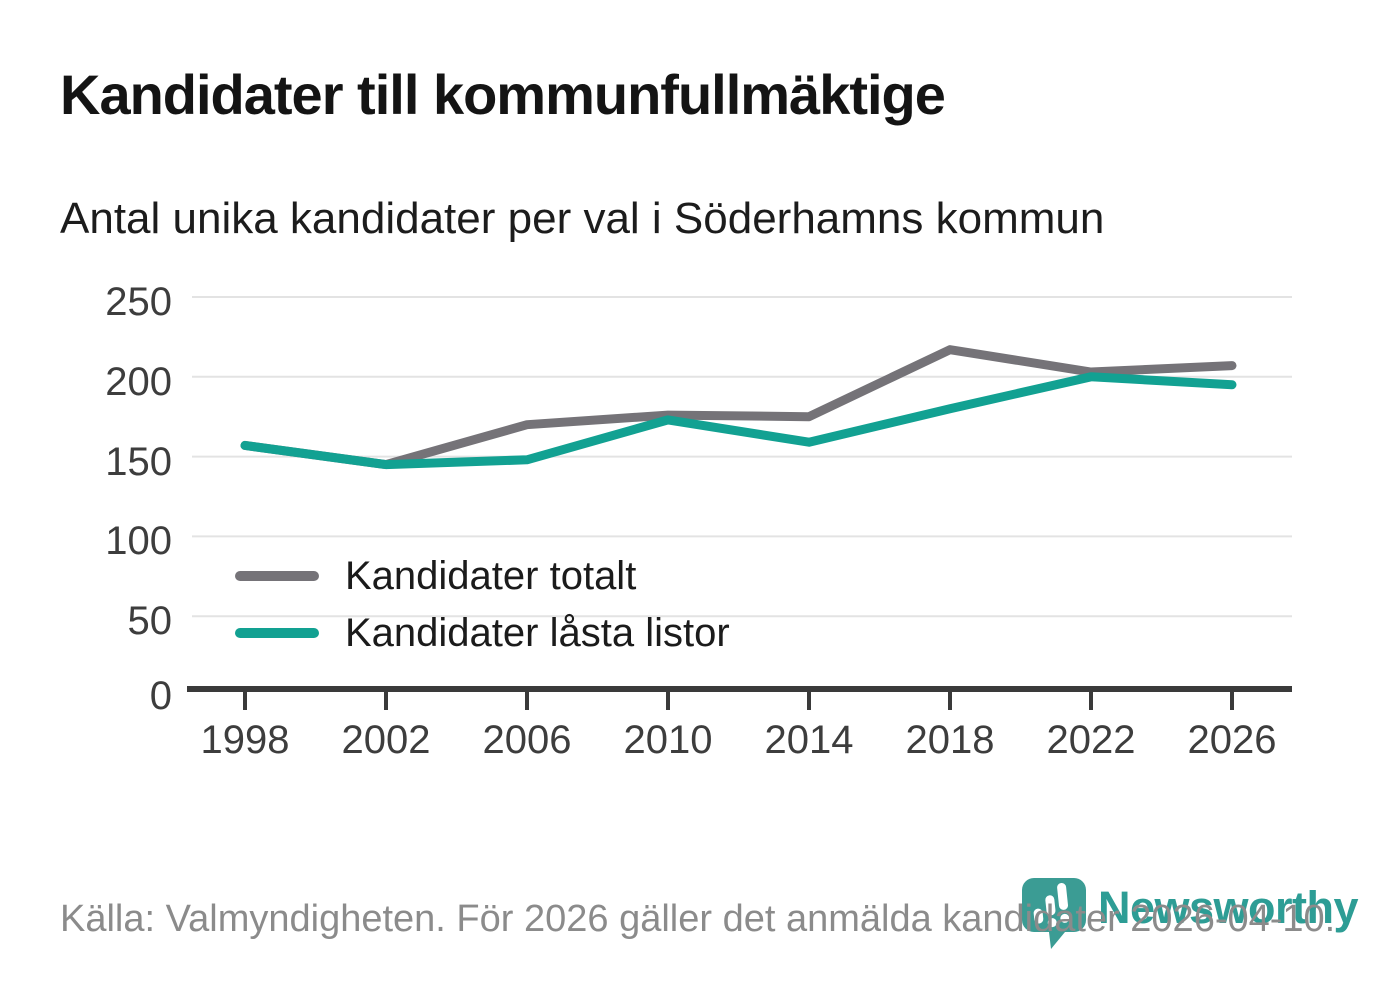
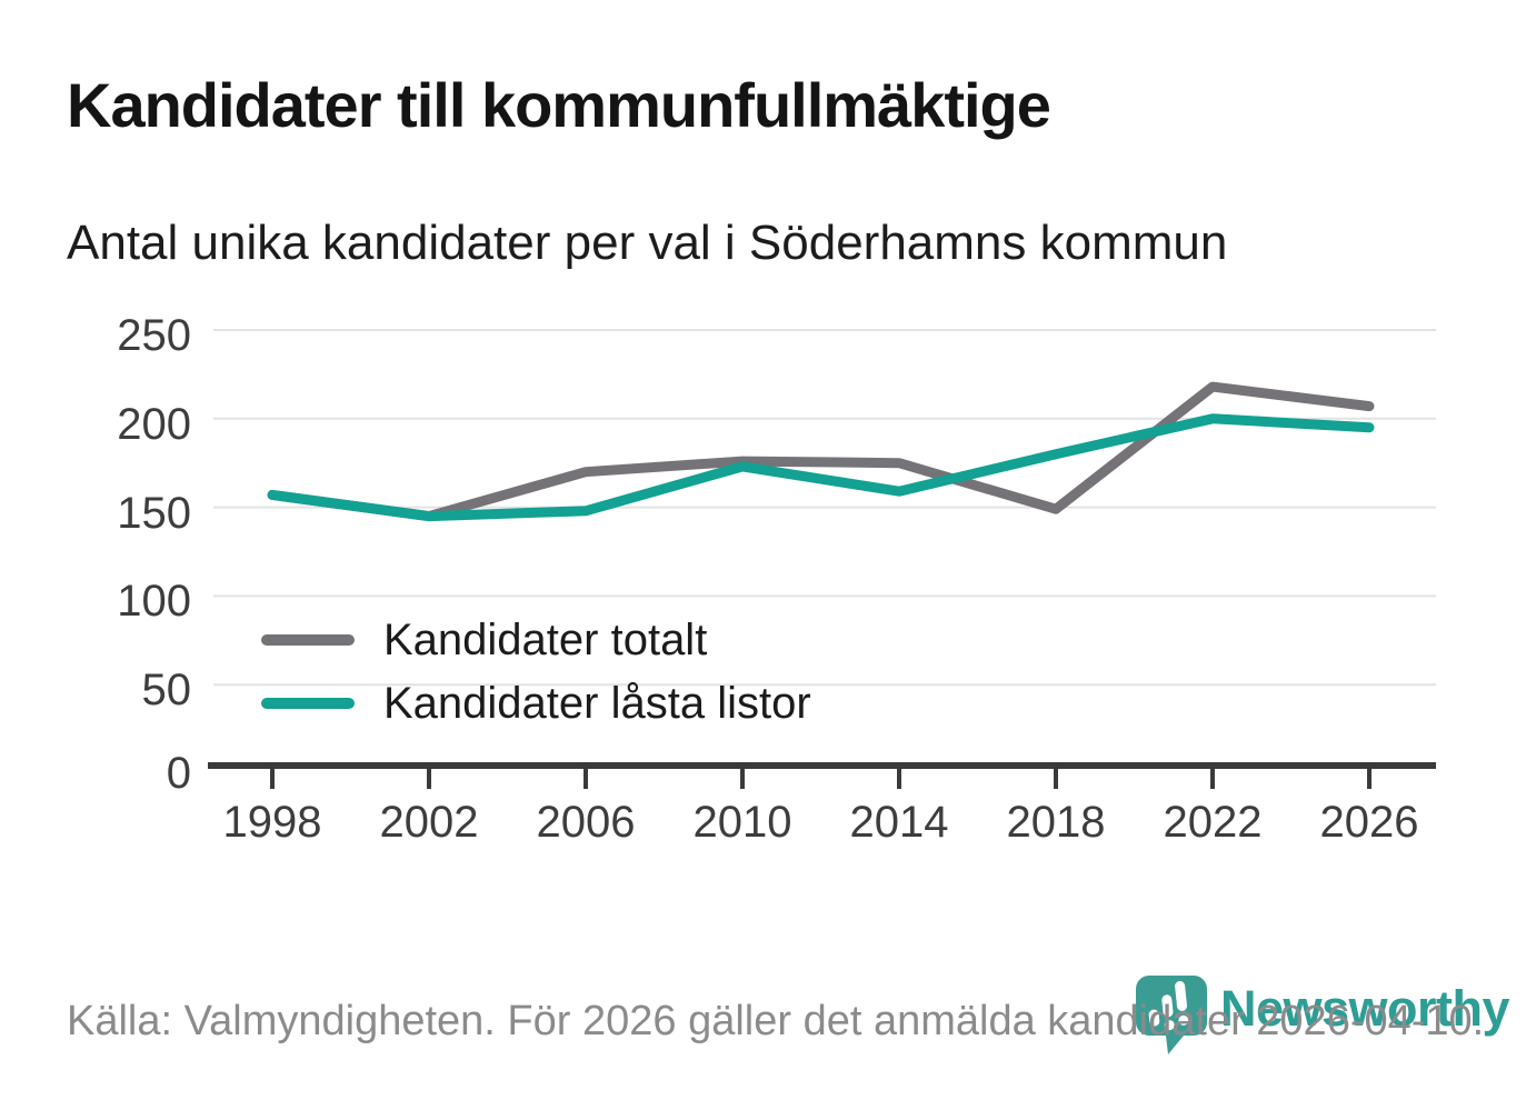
Kandidater totalt/2018: 217 -> 149
Kandidater totalt/2022: 203 -> 218
